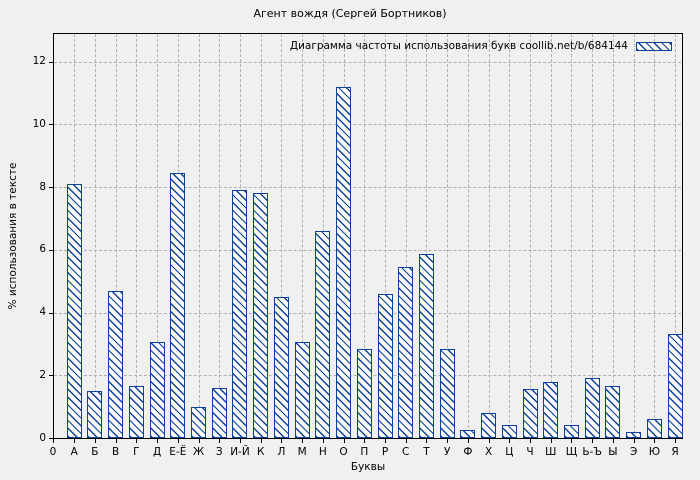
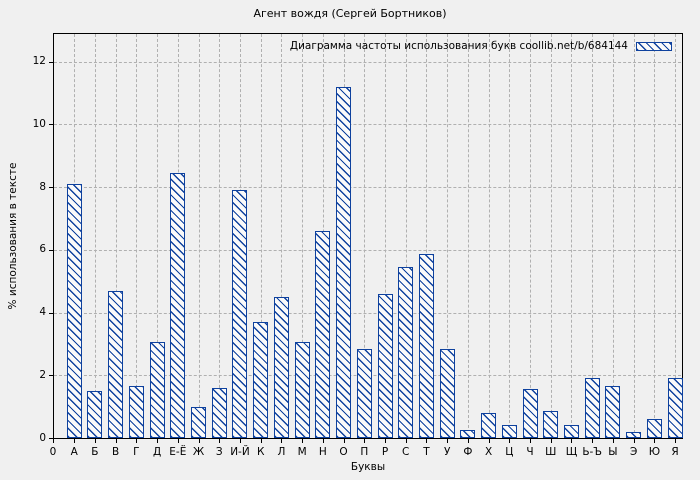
К: 7.8 -> 3.7
Ш: 1.8 -> 0.8
Я: 3.3 -> 1.9
